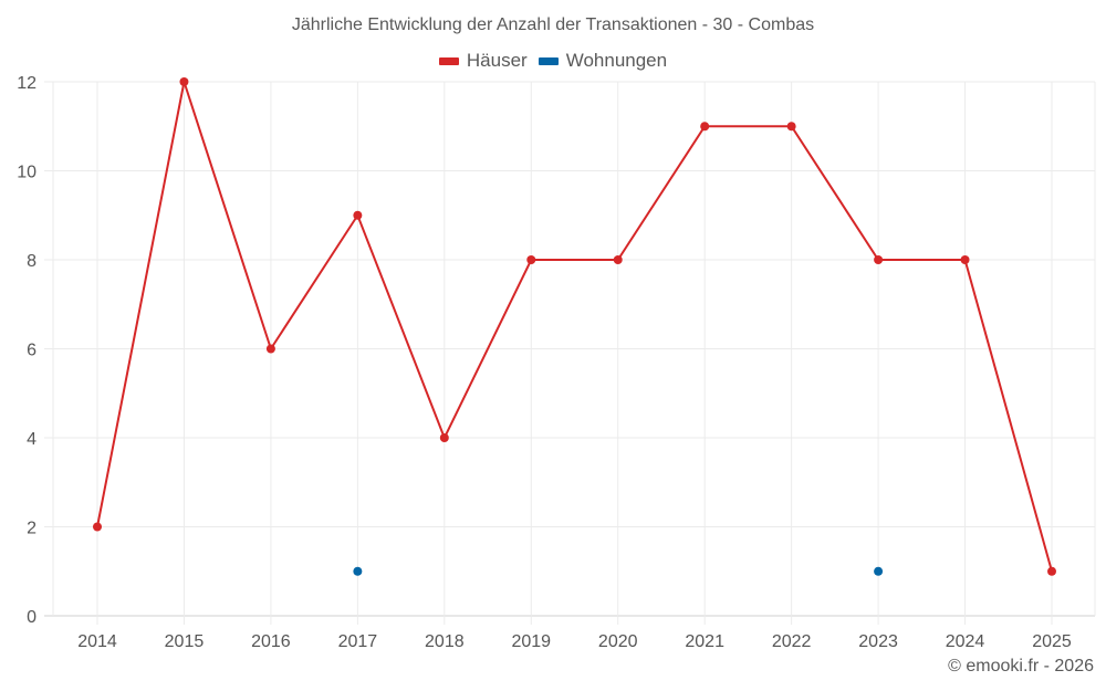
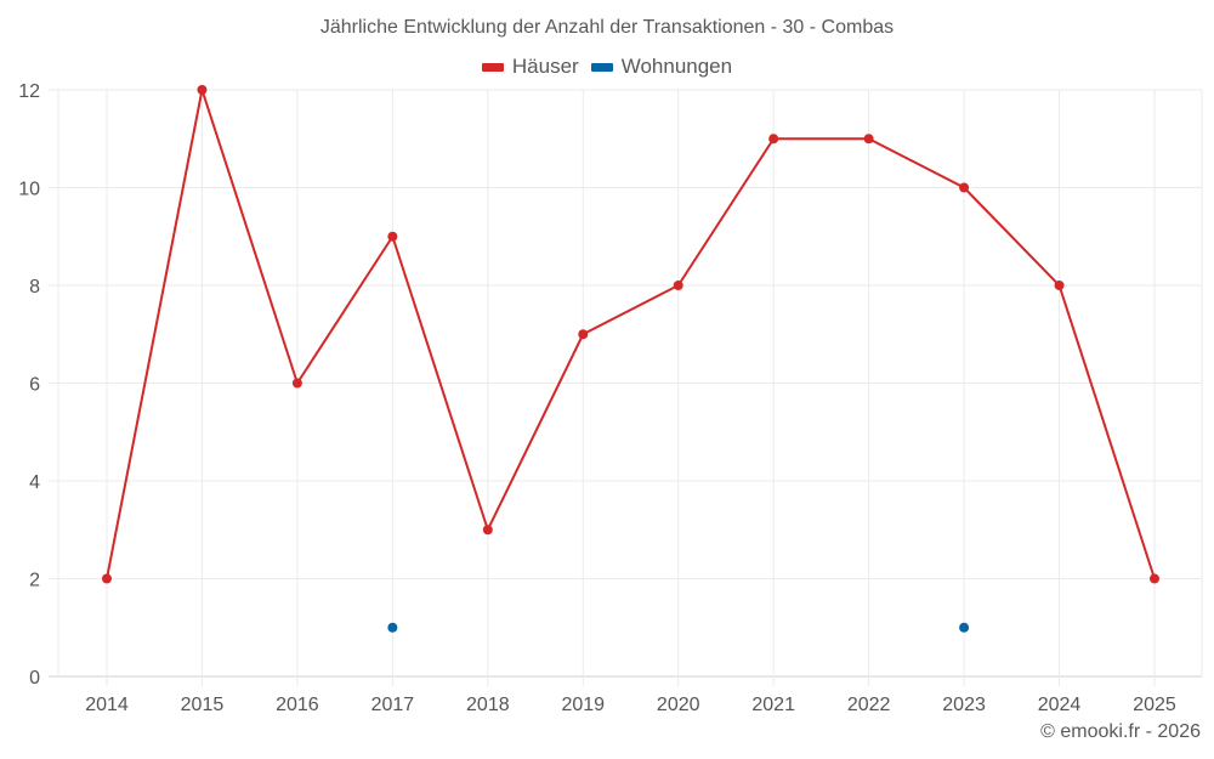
Häuser/2018: 4 -> 3
Häuser/2019: 8 -> 7
Häuser/2023: 8 -> 10
Häuser/2025: 1 -> 2
